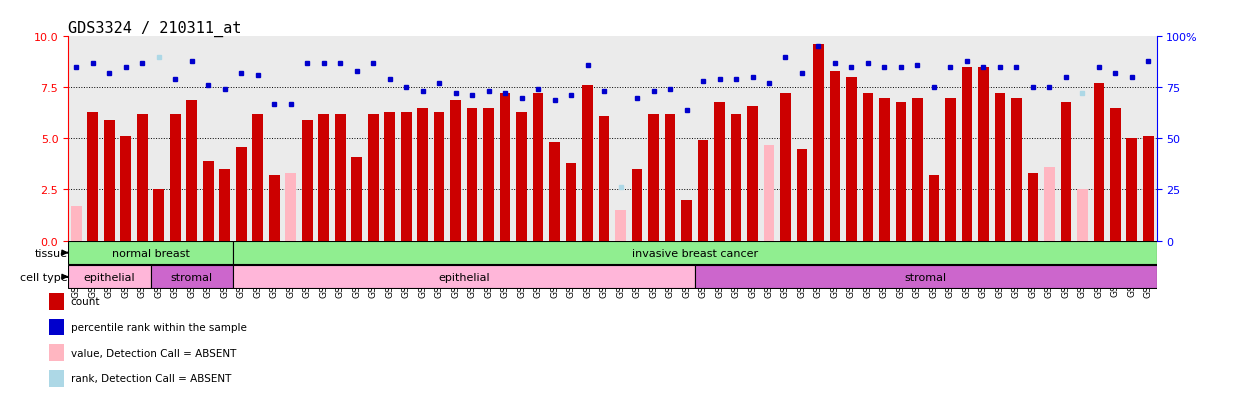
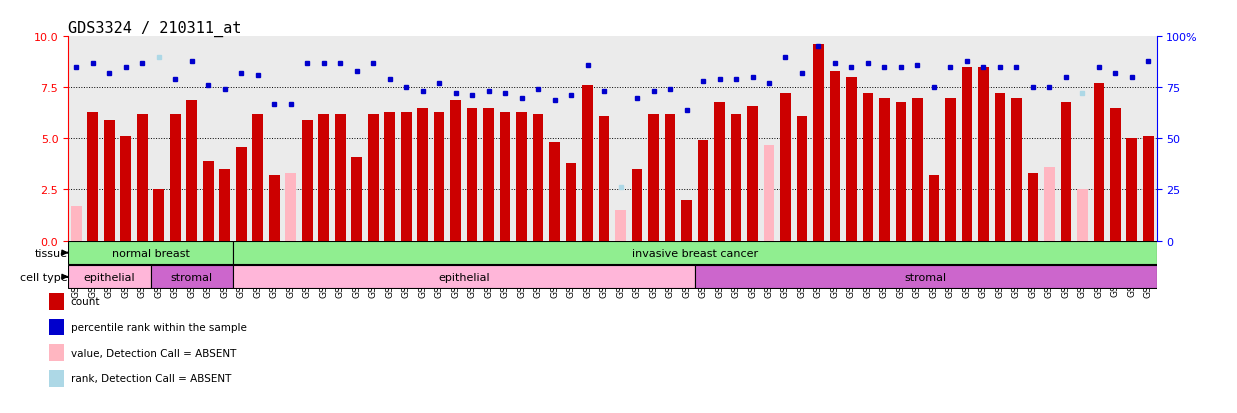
GSM272703: 7.2 -> 6.3
GSM272707: 7.2 -> 6.2
GSM272684: 4.5 -> 6.1
